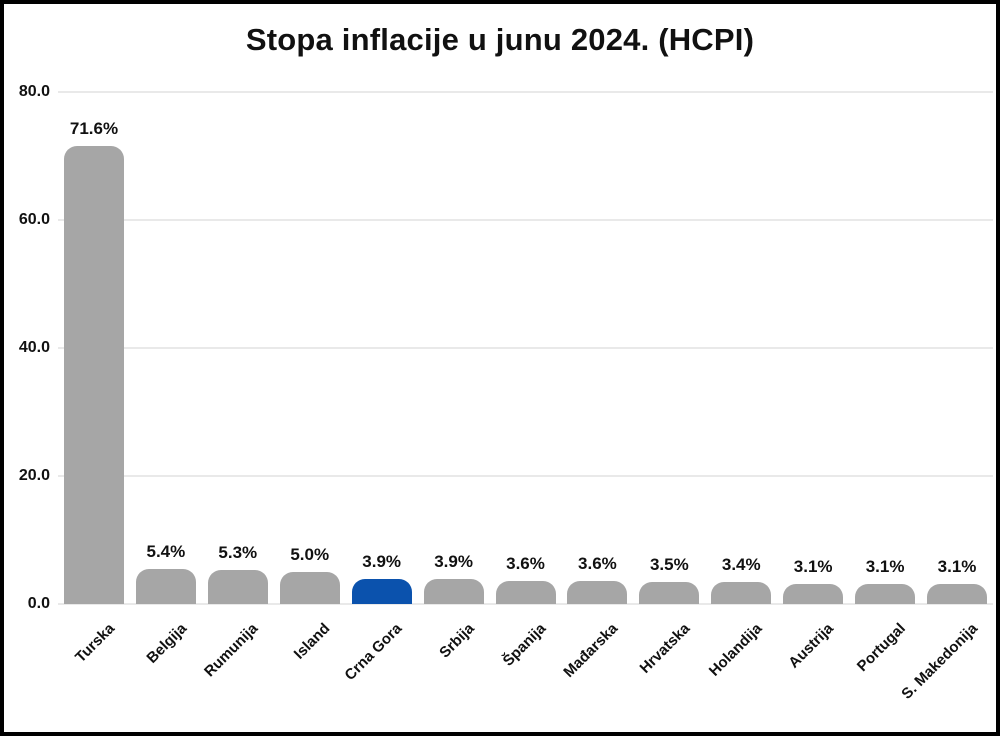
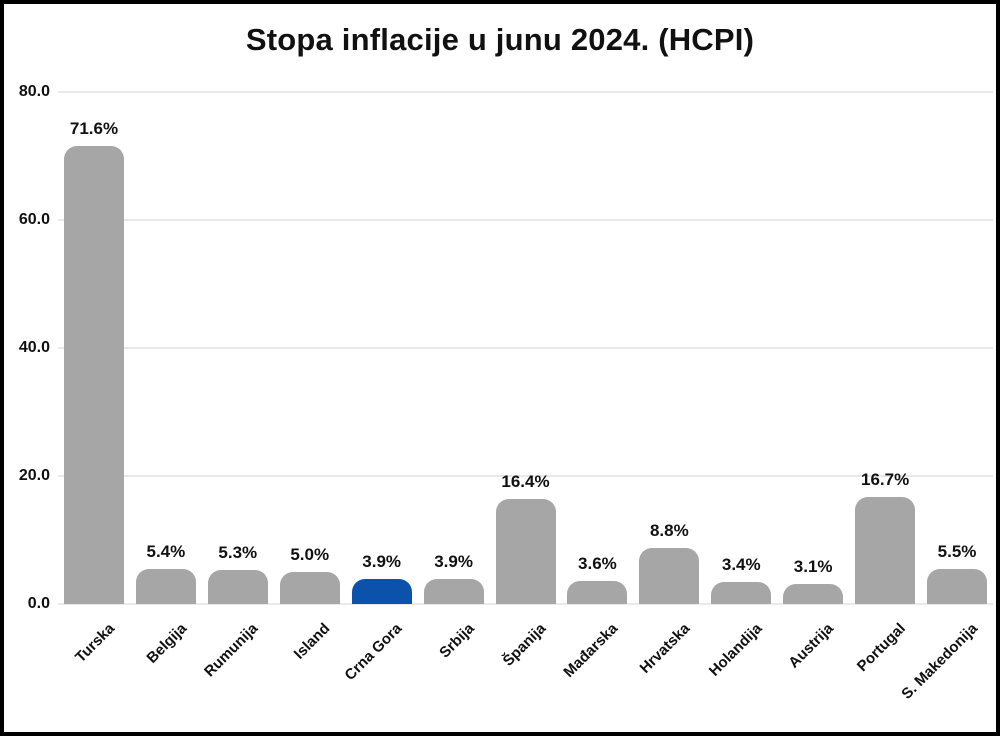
Španija: 3.6% -> 16.4%
Hrvatska: 3.5% -> 8.8%
Portugal: 3.1% -> 16.7%
S. Makedonija: 3.1% -> 5.5%
